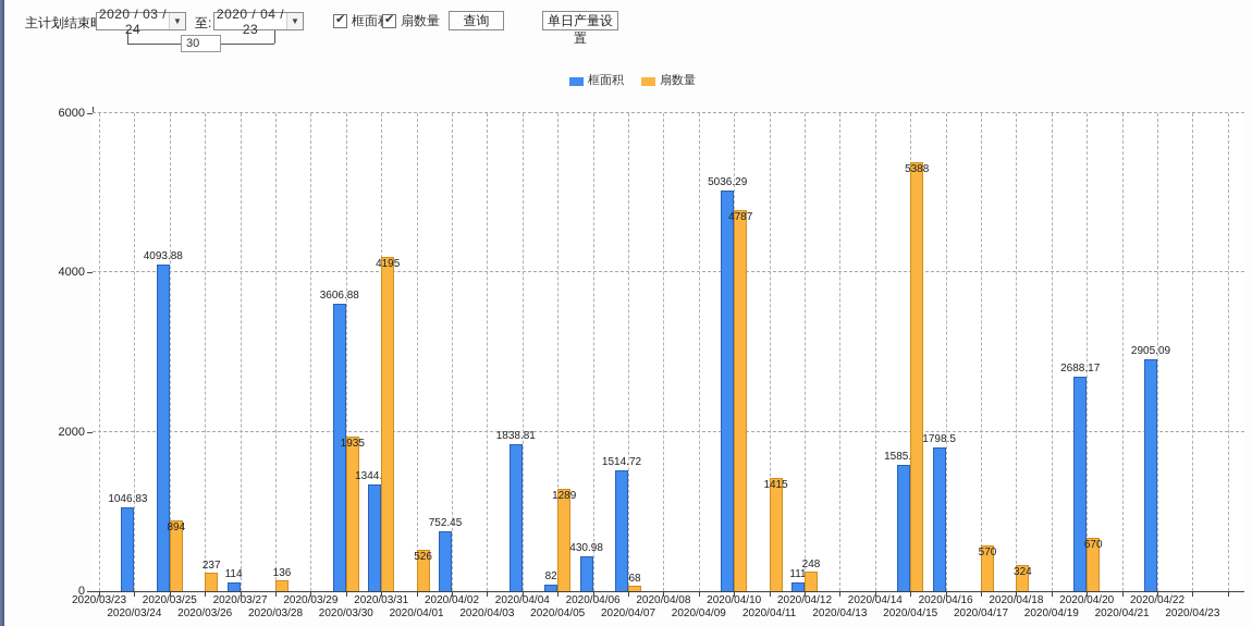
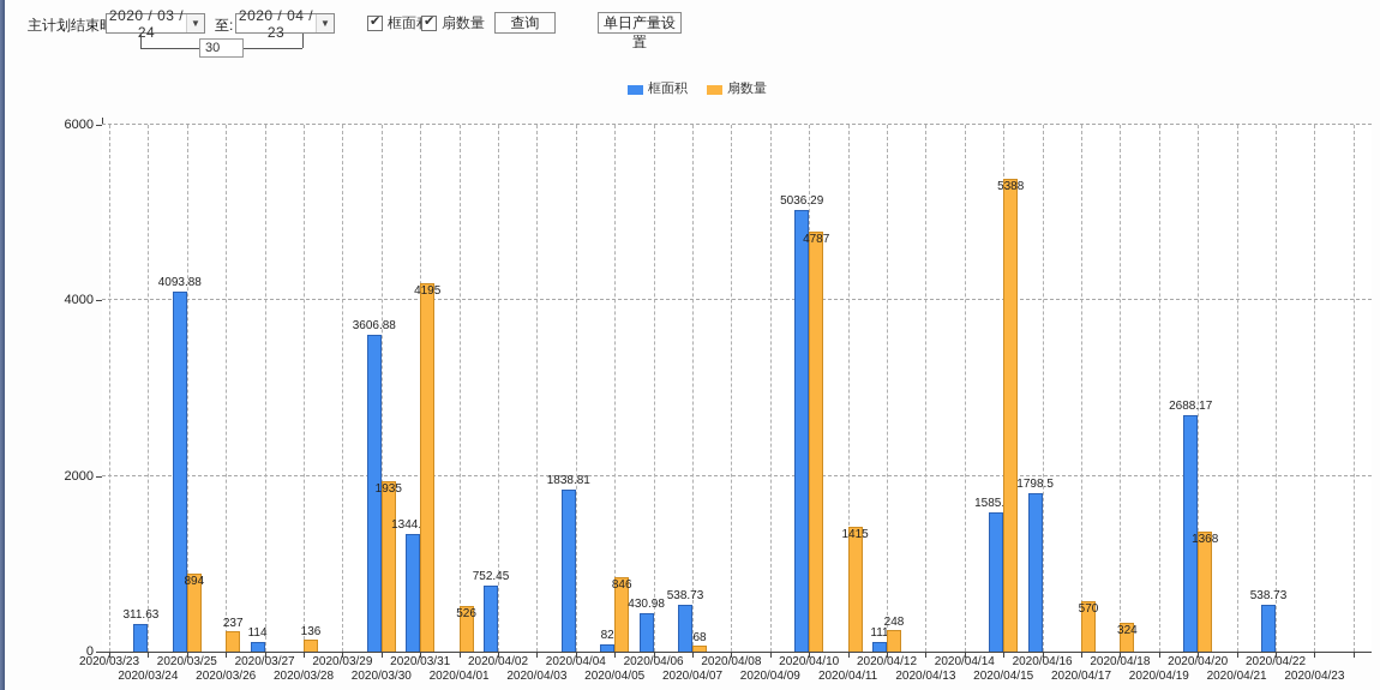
框面积/2020/03/24: 1046.83 -> 311.63
扇数量/2020/04/05: 1289 -> 846
框面积/2020/04/07: 1514.72 -> 538.73
扇数量/2020/04/20: 670 -> 1368
框面积/2020/04/22: 2905.09 -> 538.73
